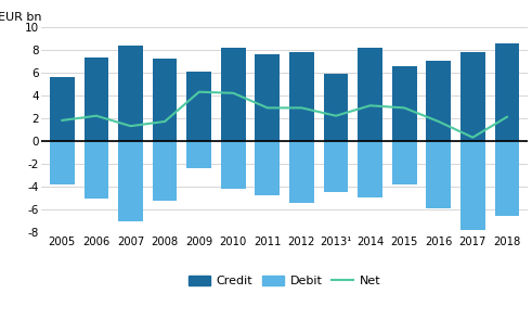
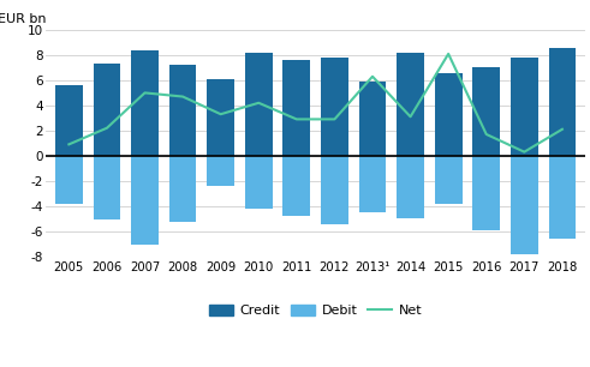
Net/2005: 1.8 -> 0.9
Net/2007: 1.3 -> 5.0
Net/2008: 1.7 -> 4.7
Net/2009: 4.3 -> 3.3
Net/2013¹: 2.2 -> 6.3
Net/2015: 2.9 -> 8.1
